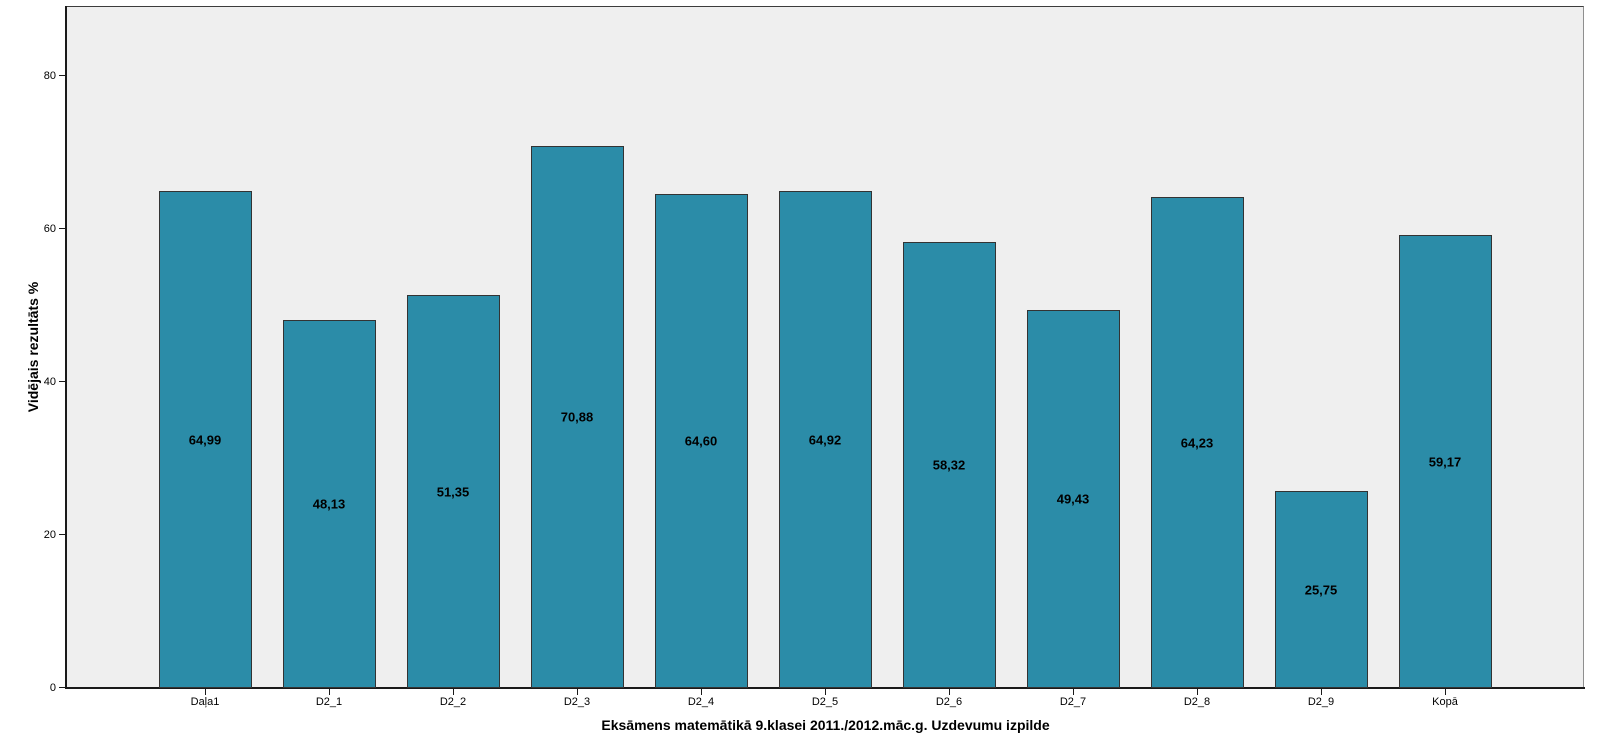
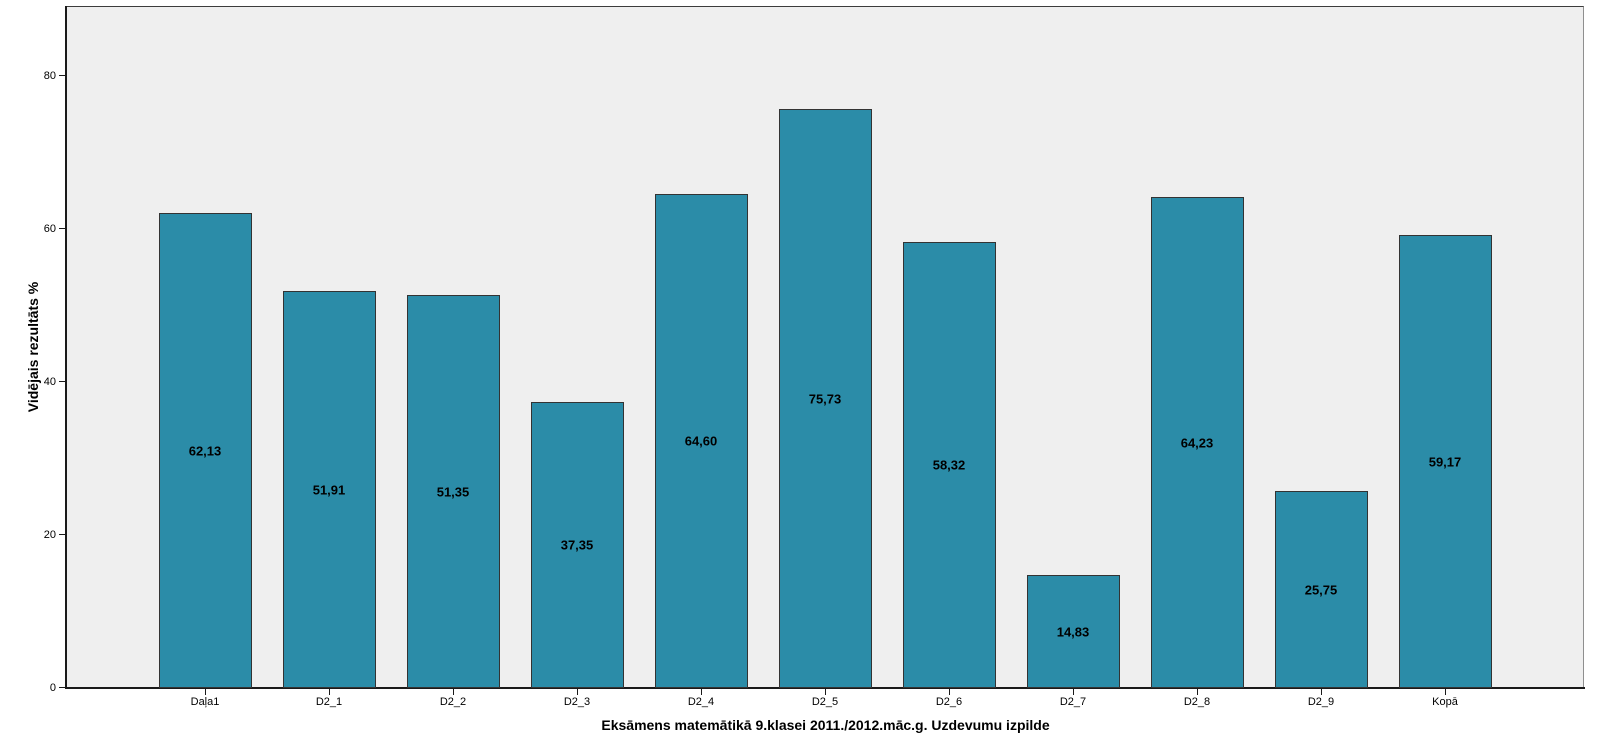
Daļa1: 64,99 -> 62,13
D2_1: 48,13 -> 51,91
D2_3: 70,88 -> 37,35
D2_5: 64,92 -> 75,73
D2_7: 49,43 -> 14,83
